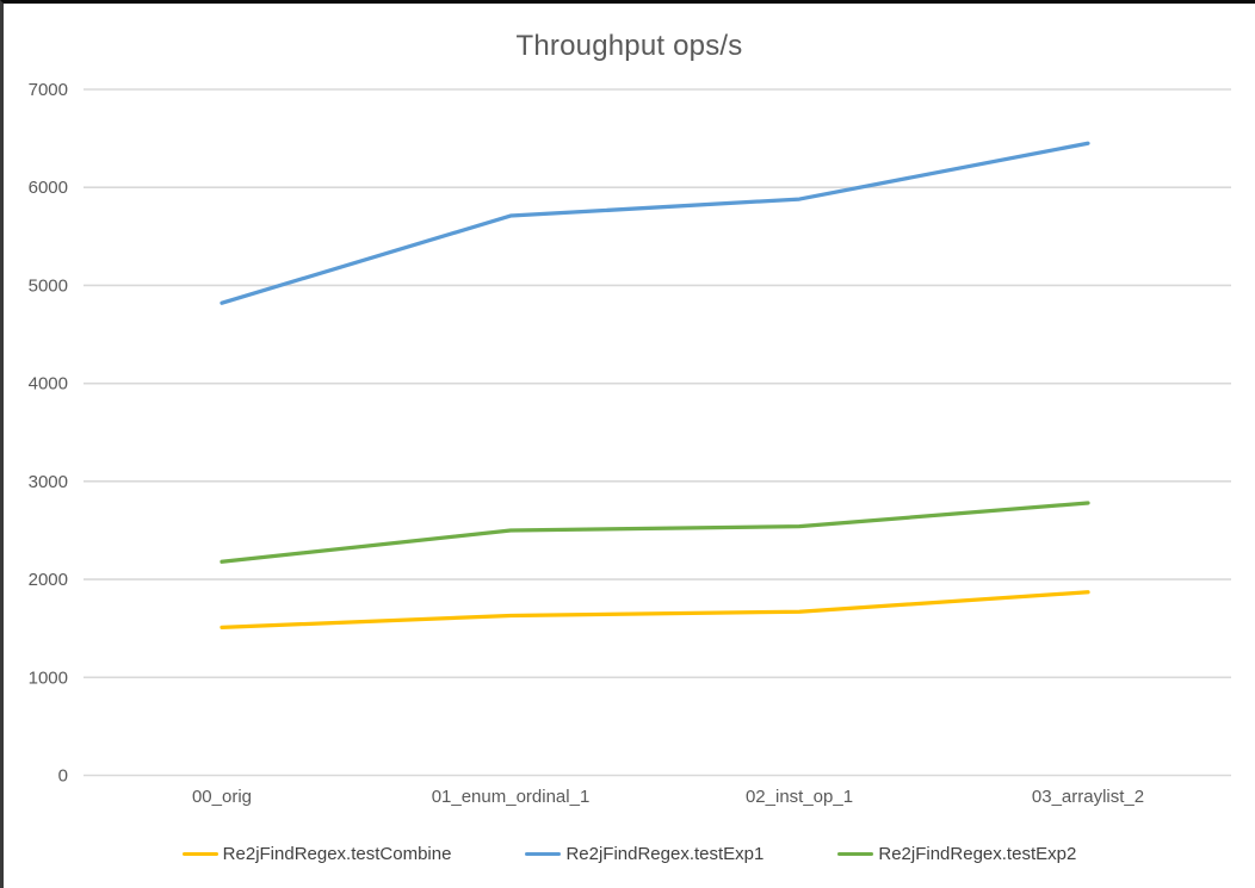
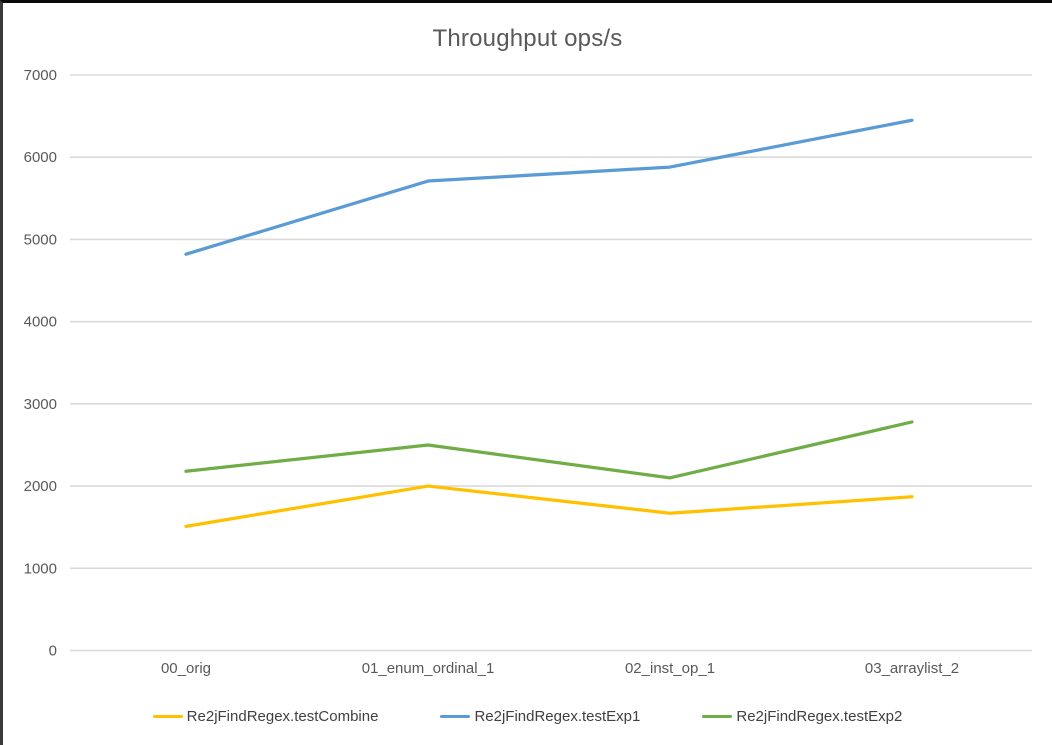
Re2jFindRegex.testCombine/01_enum_ordinal_1: 1600 -> 2000
Re2jFindRegex.testExp2/02_inst_op_1: 2500 -> 2100
